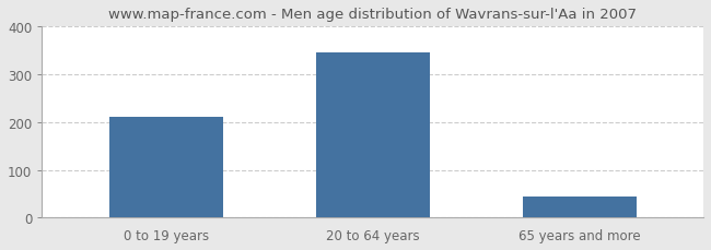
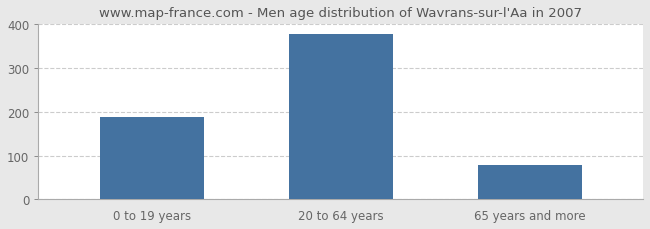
0 to 19 years: 210 -> 187
20 to 64 years: 345 -> 377
65 years and more: 45 -> 78
